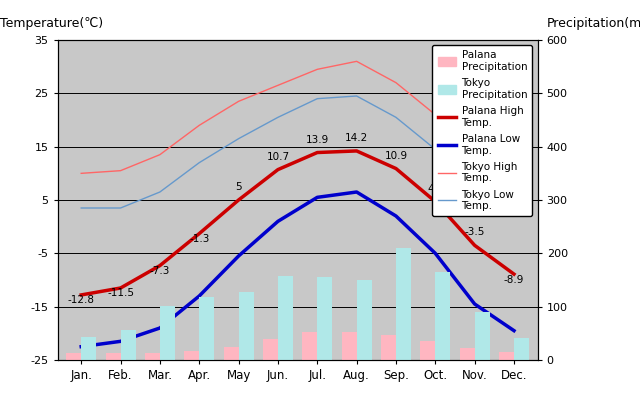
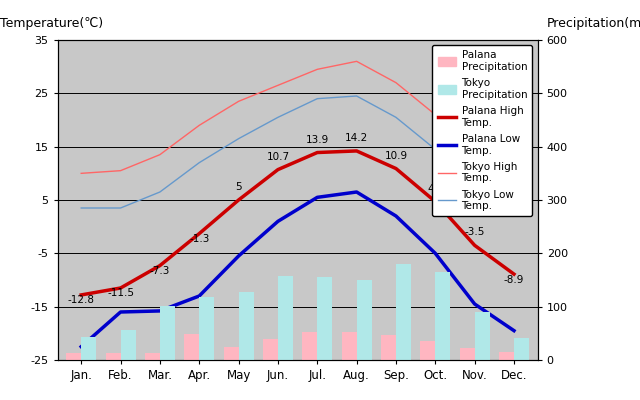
Palana Low Temp./Feb.: -21.5 -> -16.0
Palana Low Temp./Mar.: -19.0 -> -15.8
Palana Precipitation/Apr.: 16 -> 48
Tokyo Precipitation/Sep.: 210 -> 180
